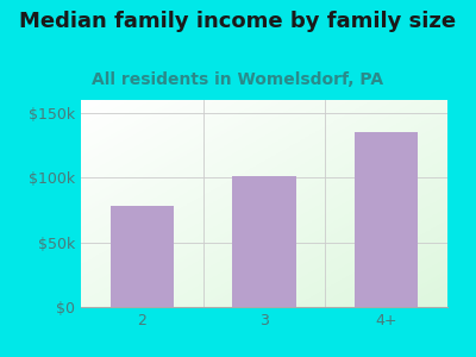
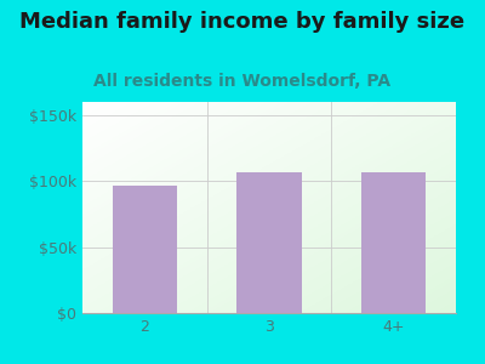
2: $78k -> $97k
3: $101k -> $107k
4+: $135k -> $107k
